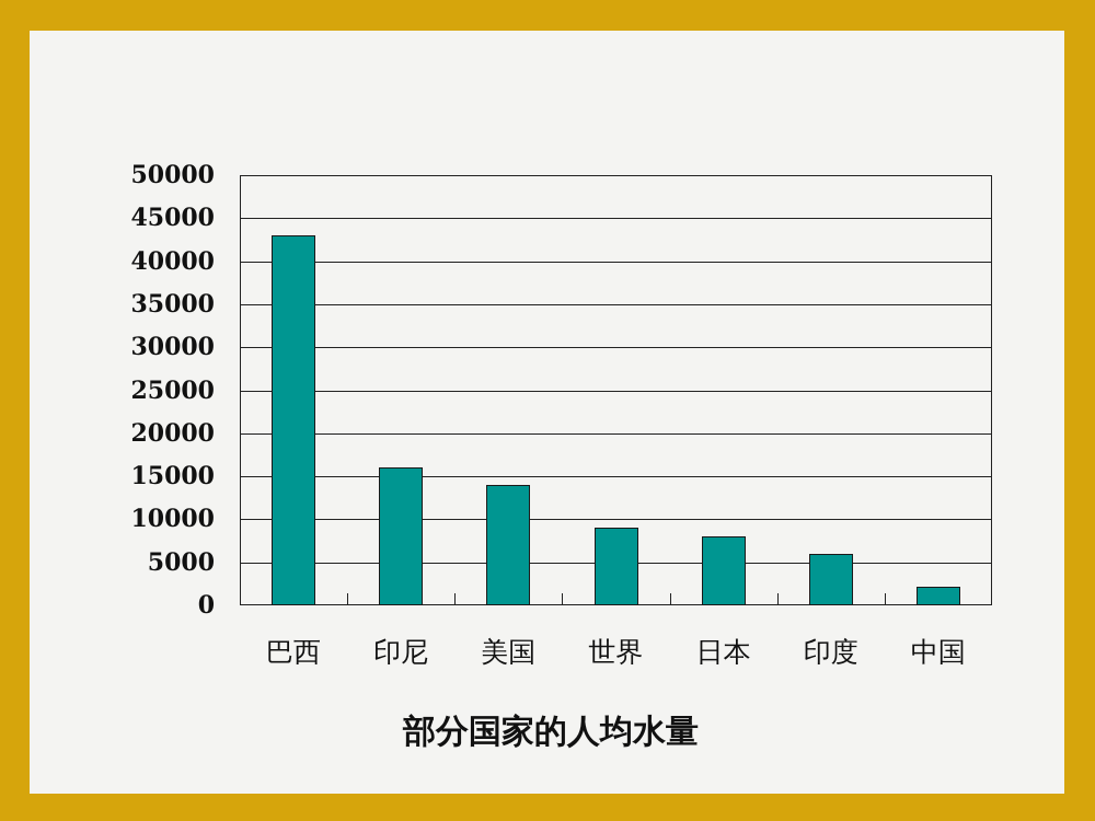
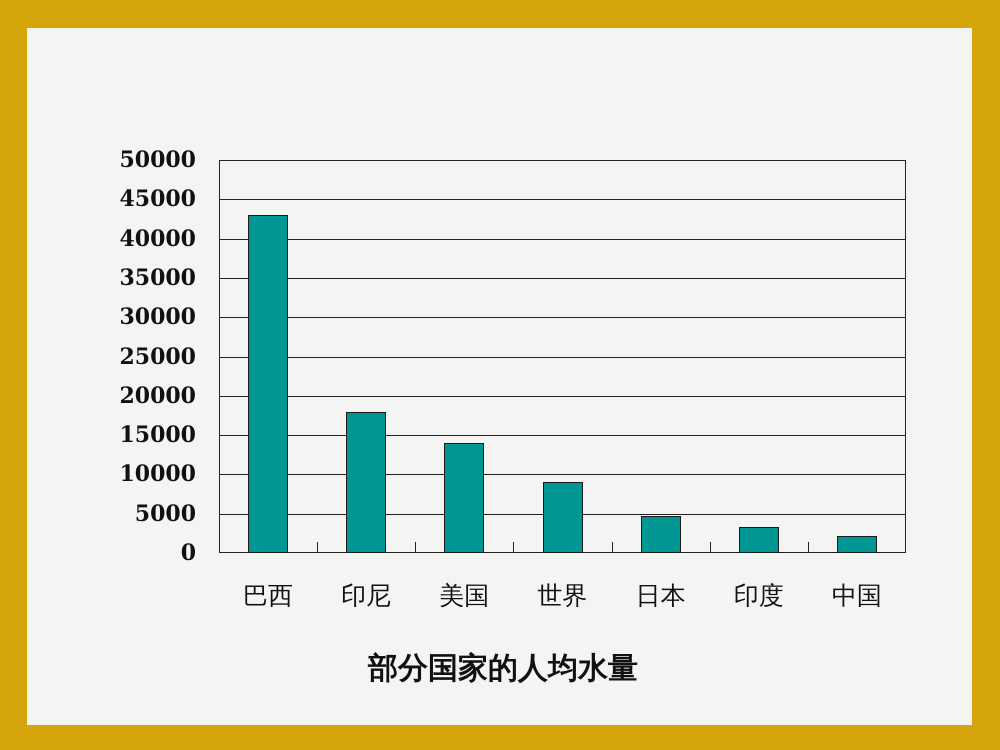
印尼: 16000 -> 18000
日本: 8000 -> 5000
印度: 6000 -> 3000
